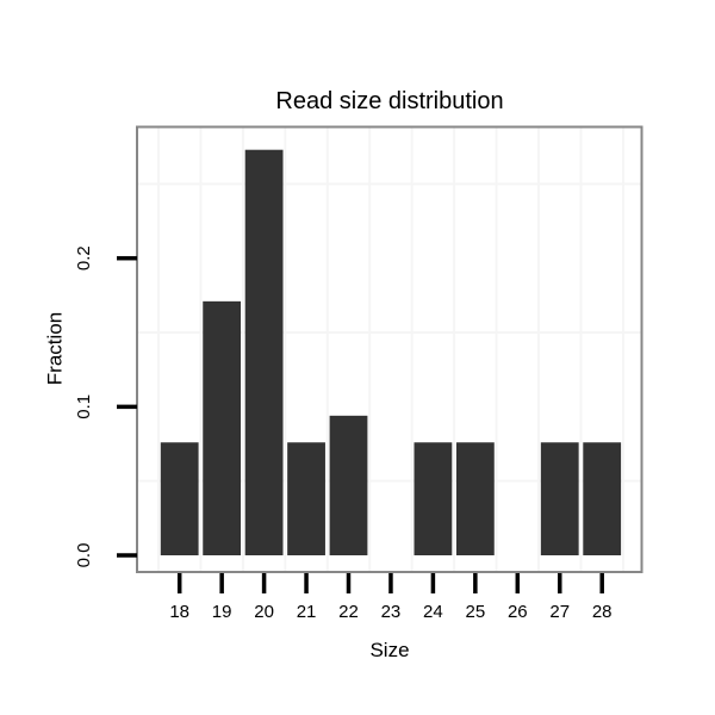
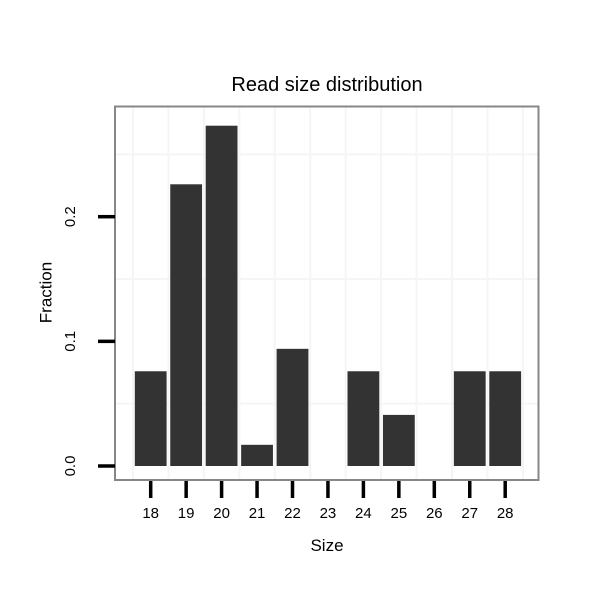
19: 0.171 -> 0.226
21: 0.076 -> 0.017
25: 0.076 -> 0.041
